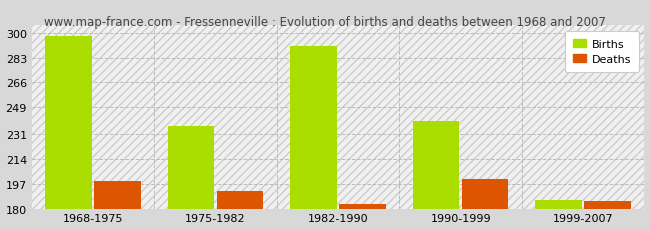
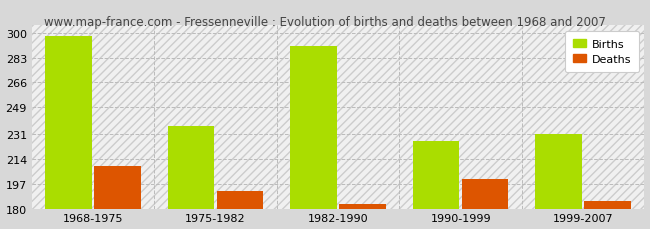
Deaths/1968-1975: 199 -> 209
Births/1990-1999: 240 -> 226
Births/1999-2007: 186 -> 231
